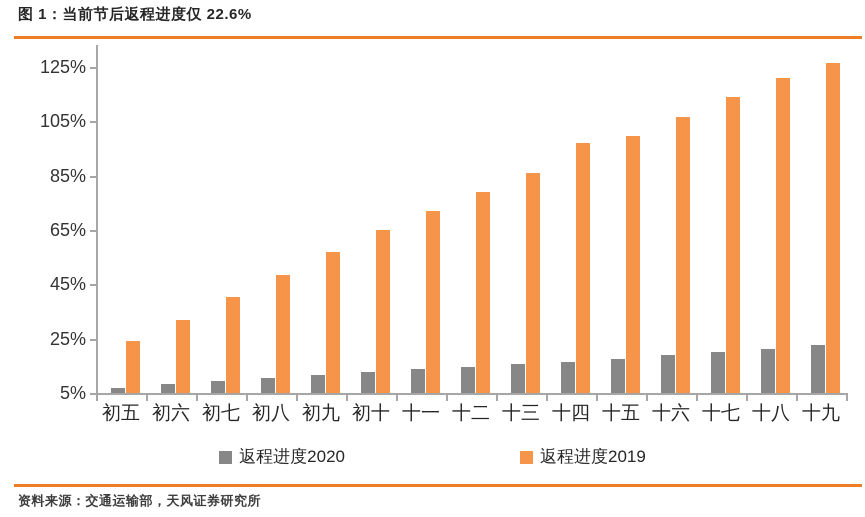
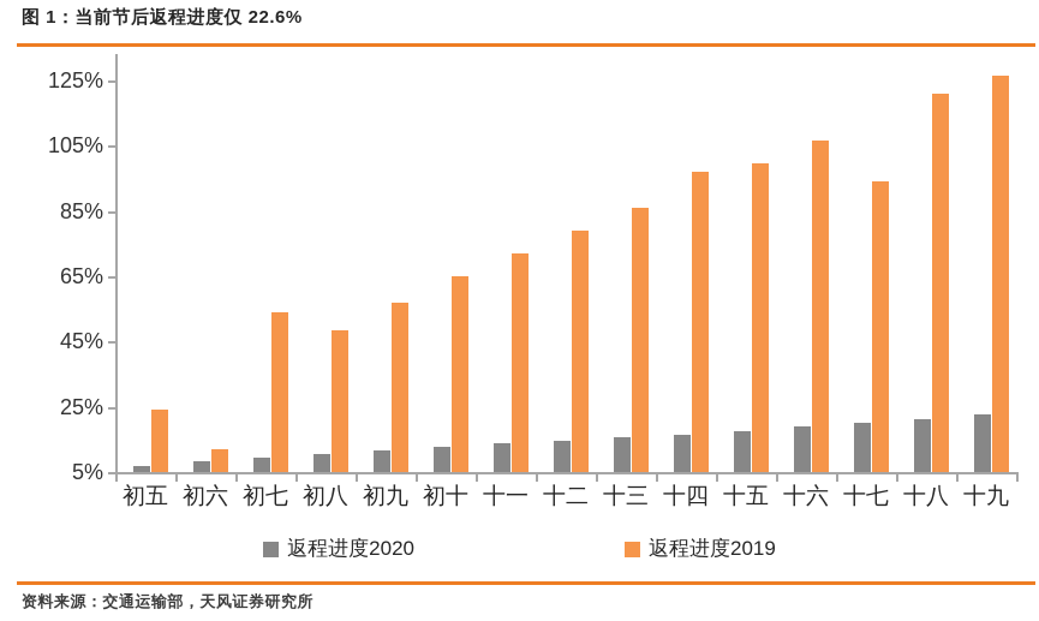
返程进度2019/初六: 32% -> 12%
返程进度2019/初七: 40% -> 54%
返程进度2019/十七: 114% -> 94%
